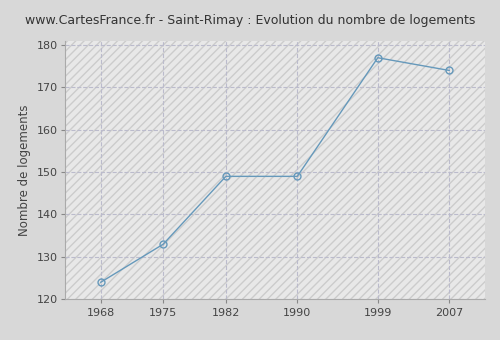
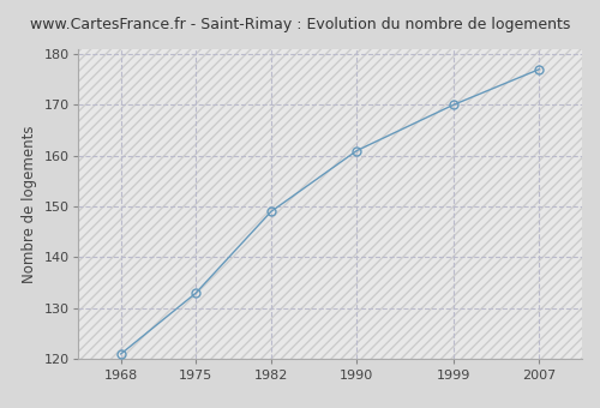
1968: 124 -> 121
1990: 149 -> 161
1999: 177 -> 170
2007: 174 -> 177
